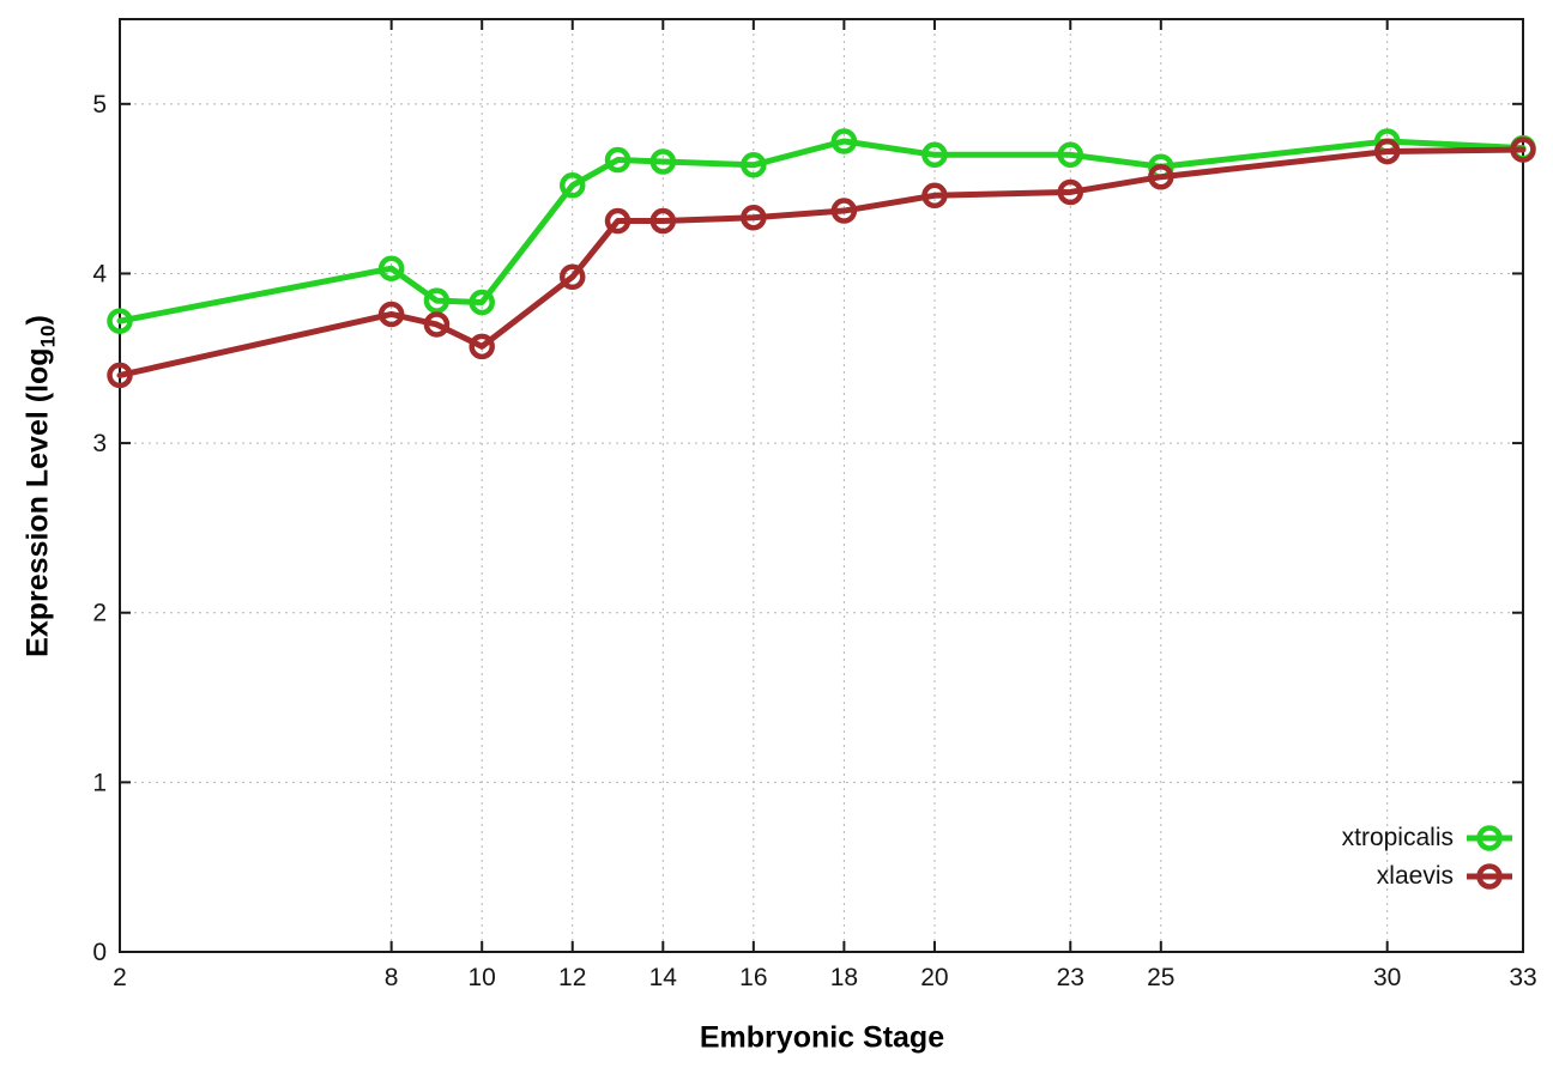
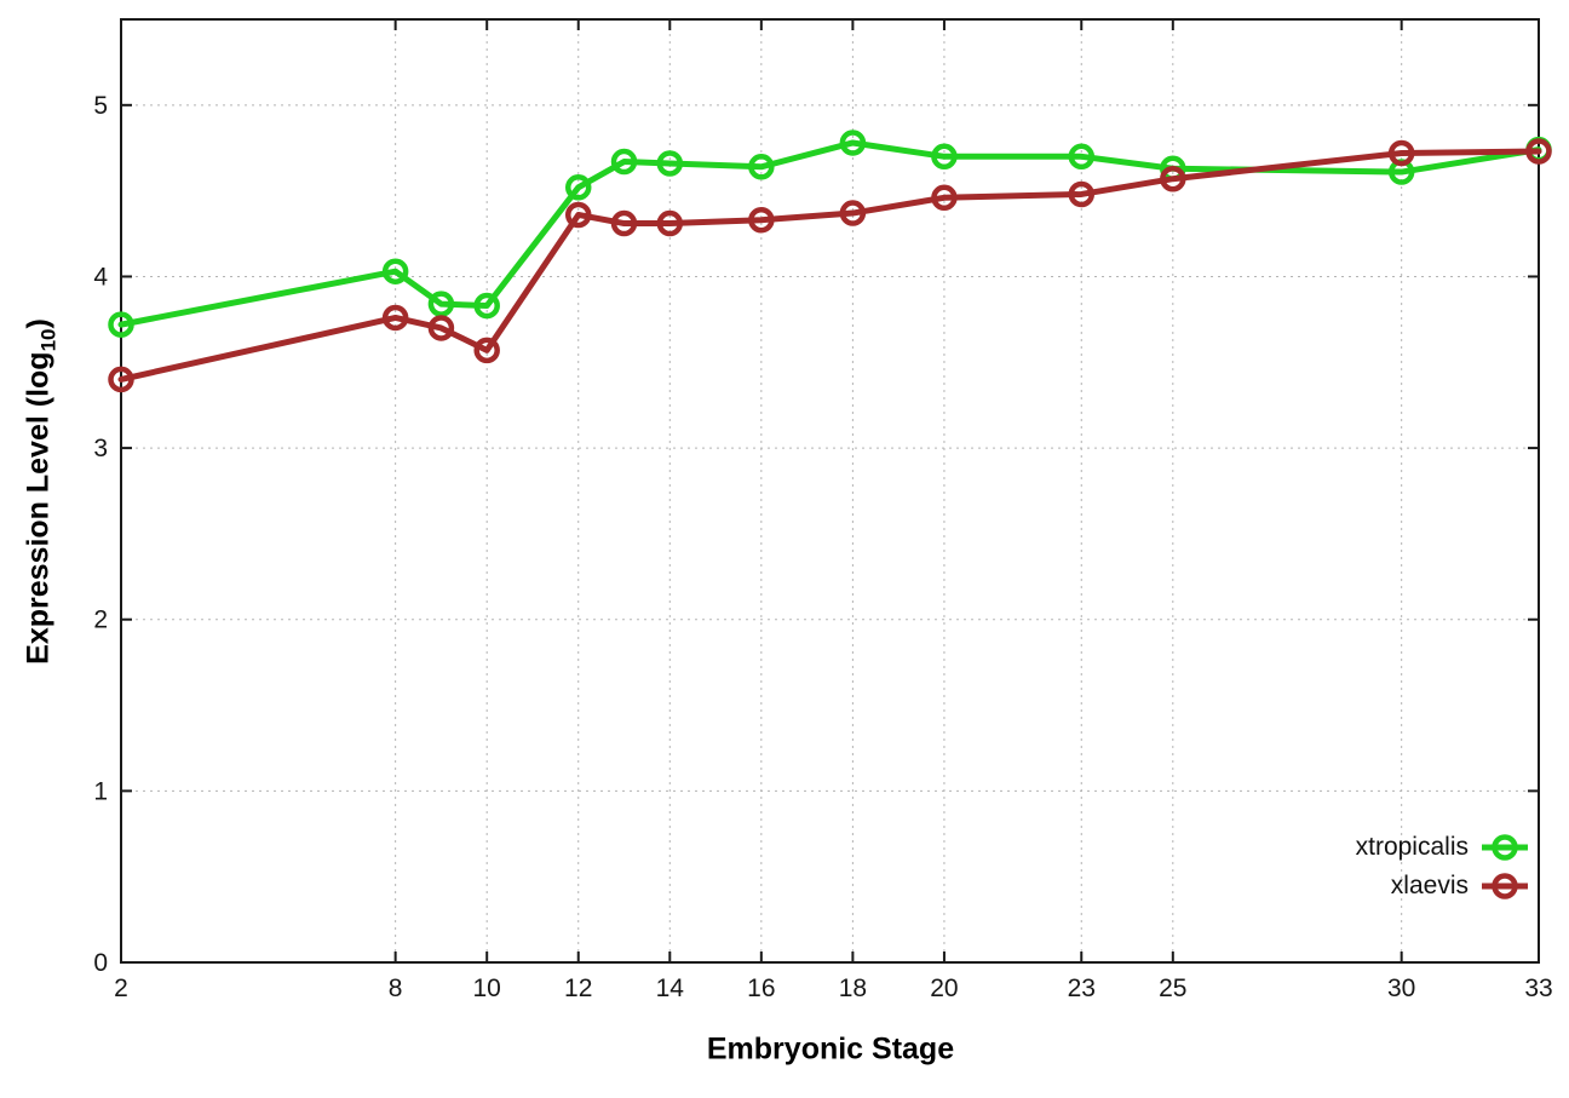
xlaevis/12: 3.98 -> 4.36
xtropicalis/30: 4.78 -> 4.61
